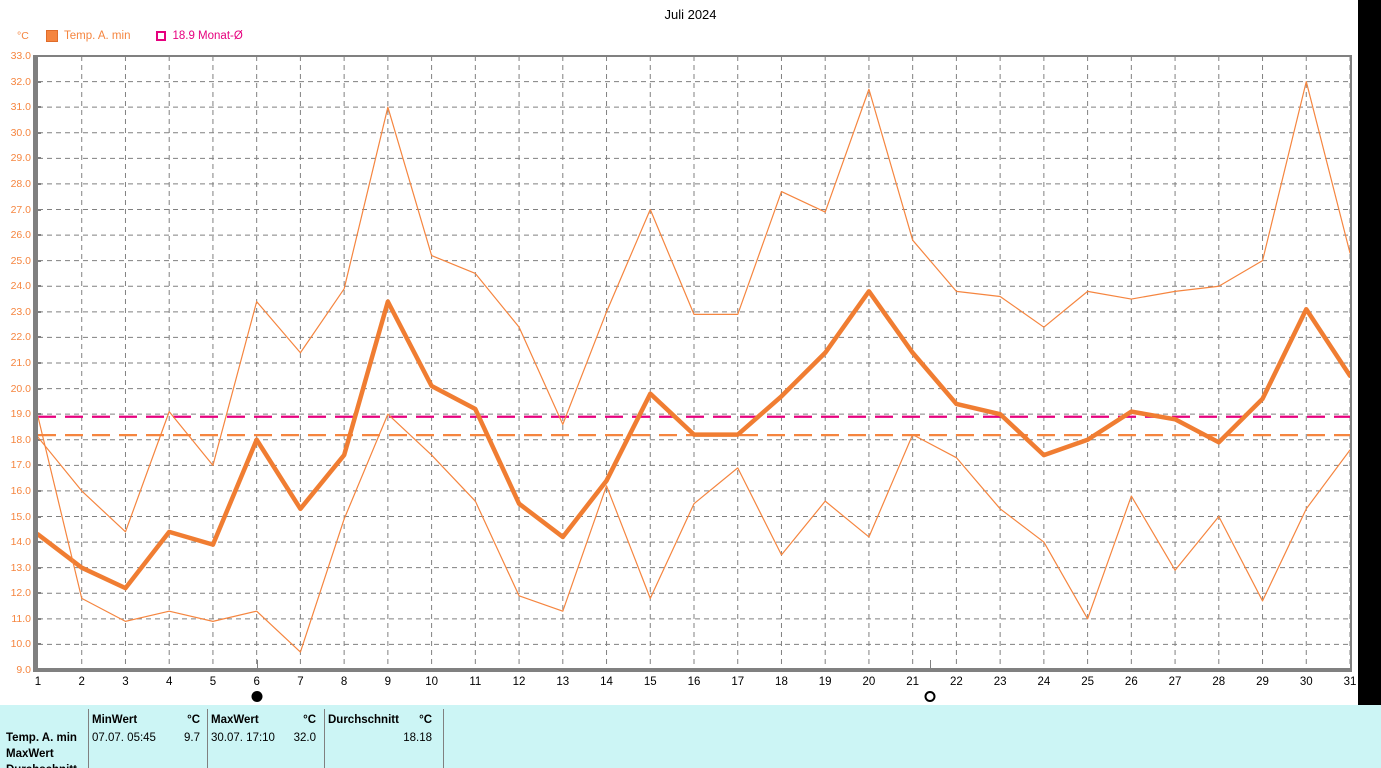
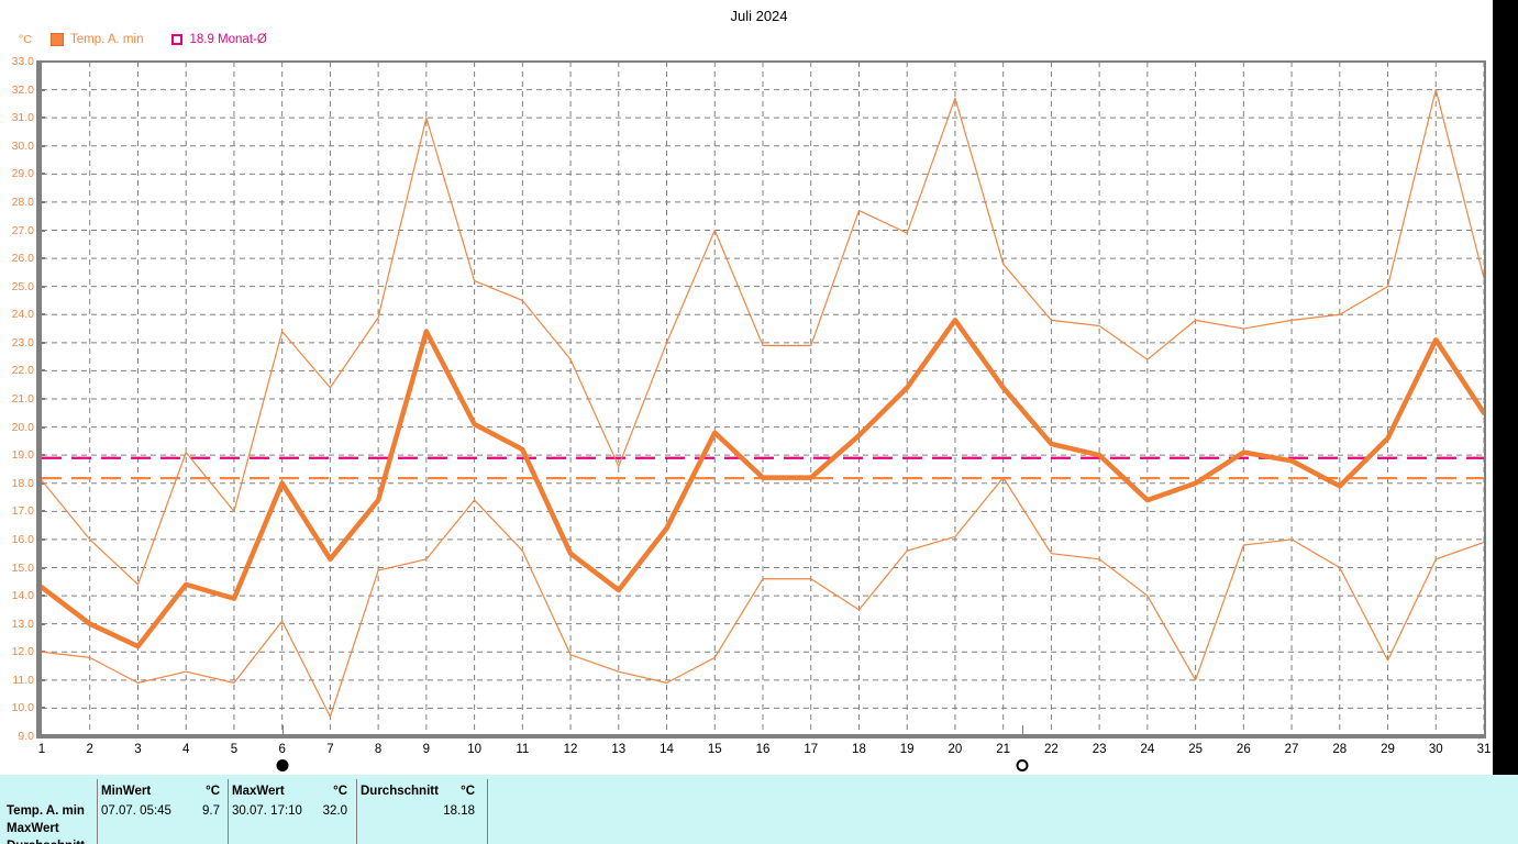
Temp. A. min/1: 18.9 -> 12.0
Temp. A. min/6: 11.3 -> 13.1
Temp. A. min/9: 19.0 -> 15.3
Temp. A. min/14: 16.2 -> 10.9
Temp. A. min/16: 15.5 -> 14.6
Temp. A. min/17: 16.9 -> 14.6
Temp. A. min/20: 14.2 -> 16.1
Temp. A. min/22: 17.3 -> 15.5
Temp. A. min/27: 12.9 -> 16.0
Temp. A. min/31: 17.6 -> 15.9
